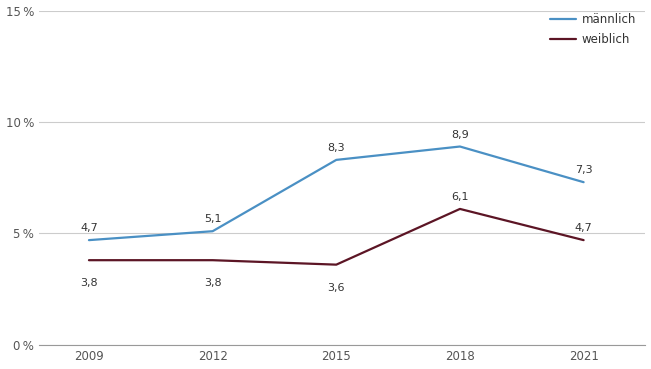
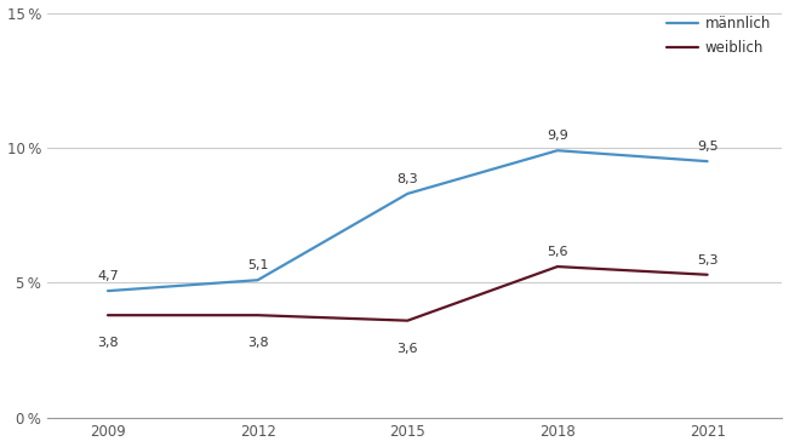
männlich/2018: 8,9 -> 9,9
weiblich/2018: 6,1 -> 5,6
männlich/2021: 7,3 -> 9,5
weiblich/2021: 4,7 -> 5,3
